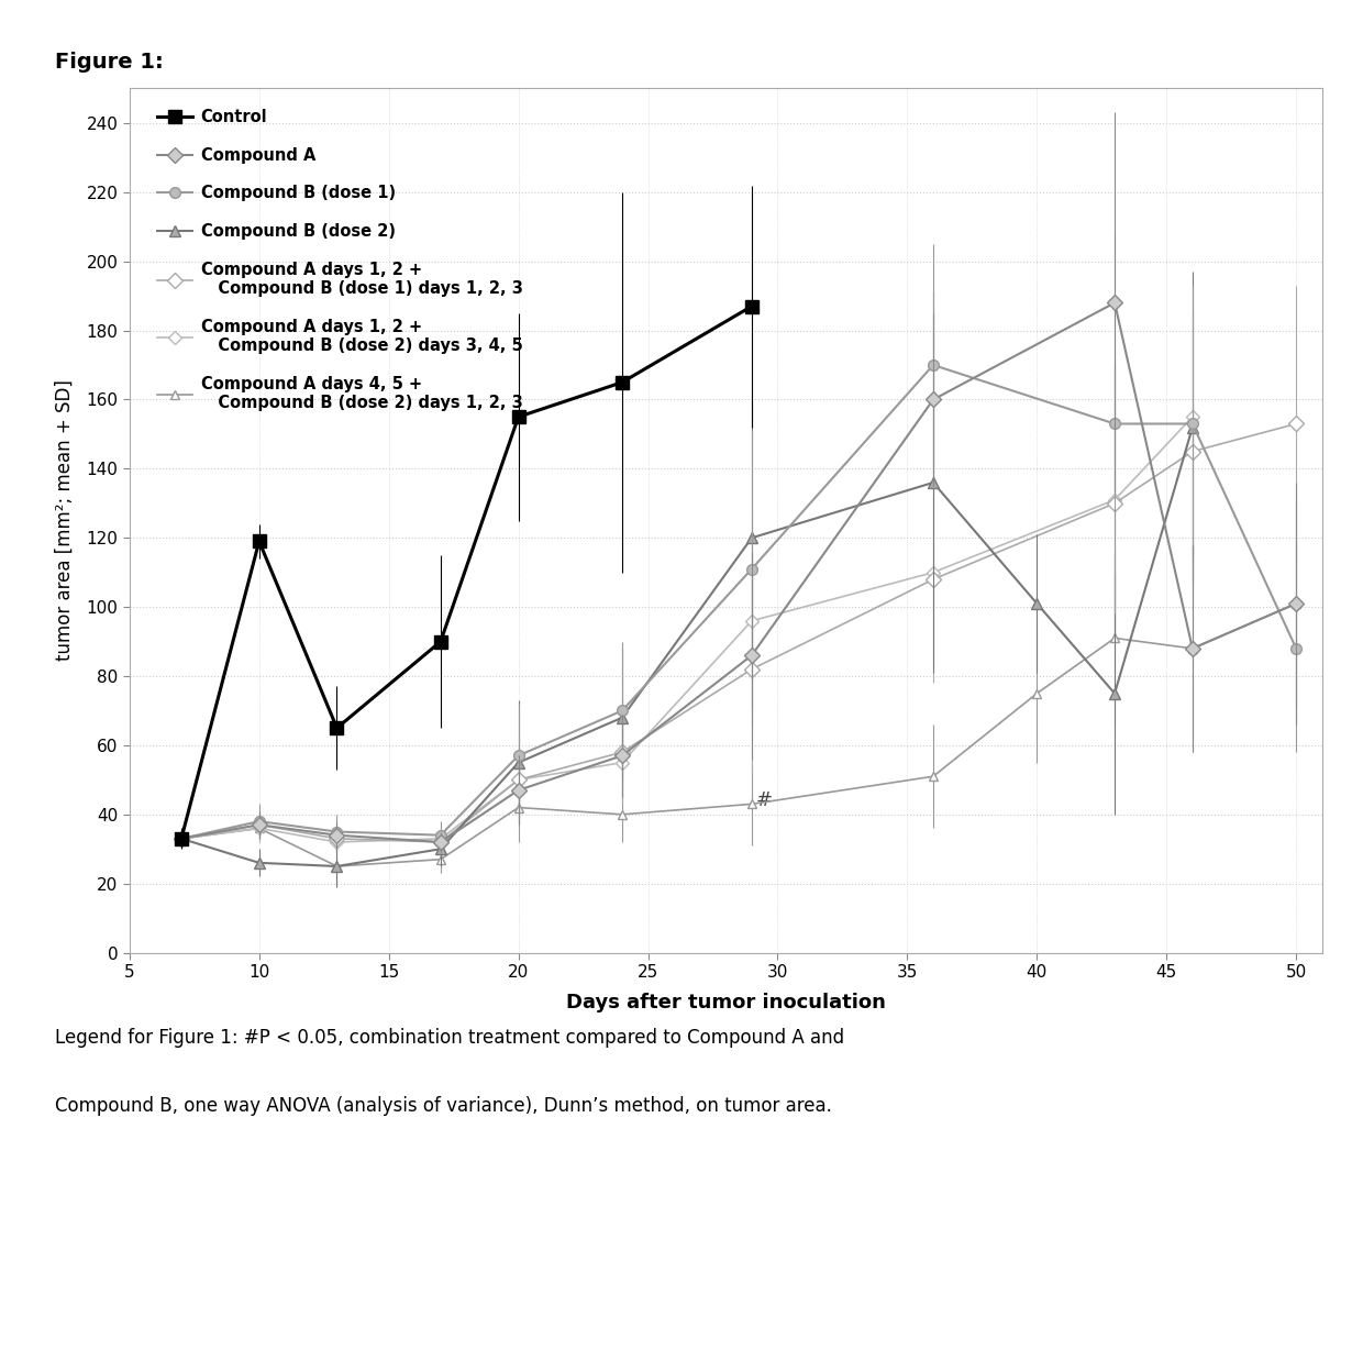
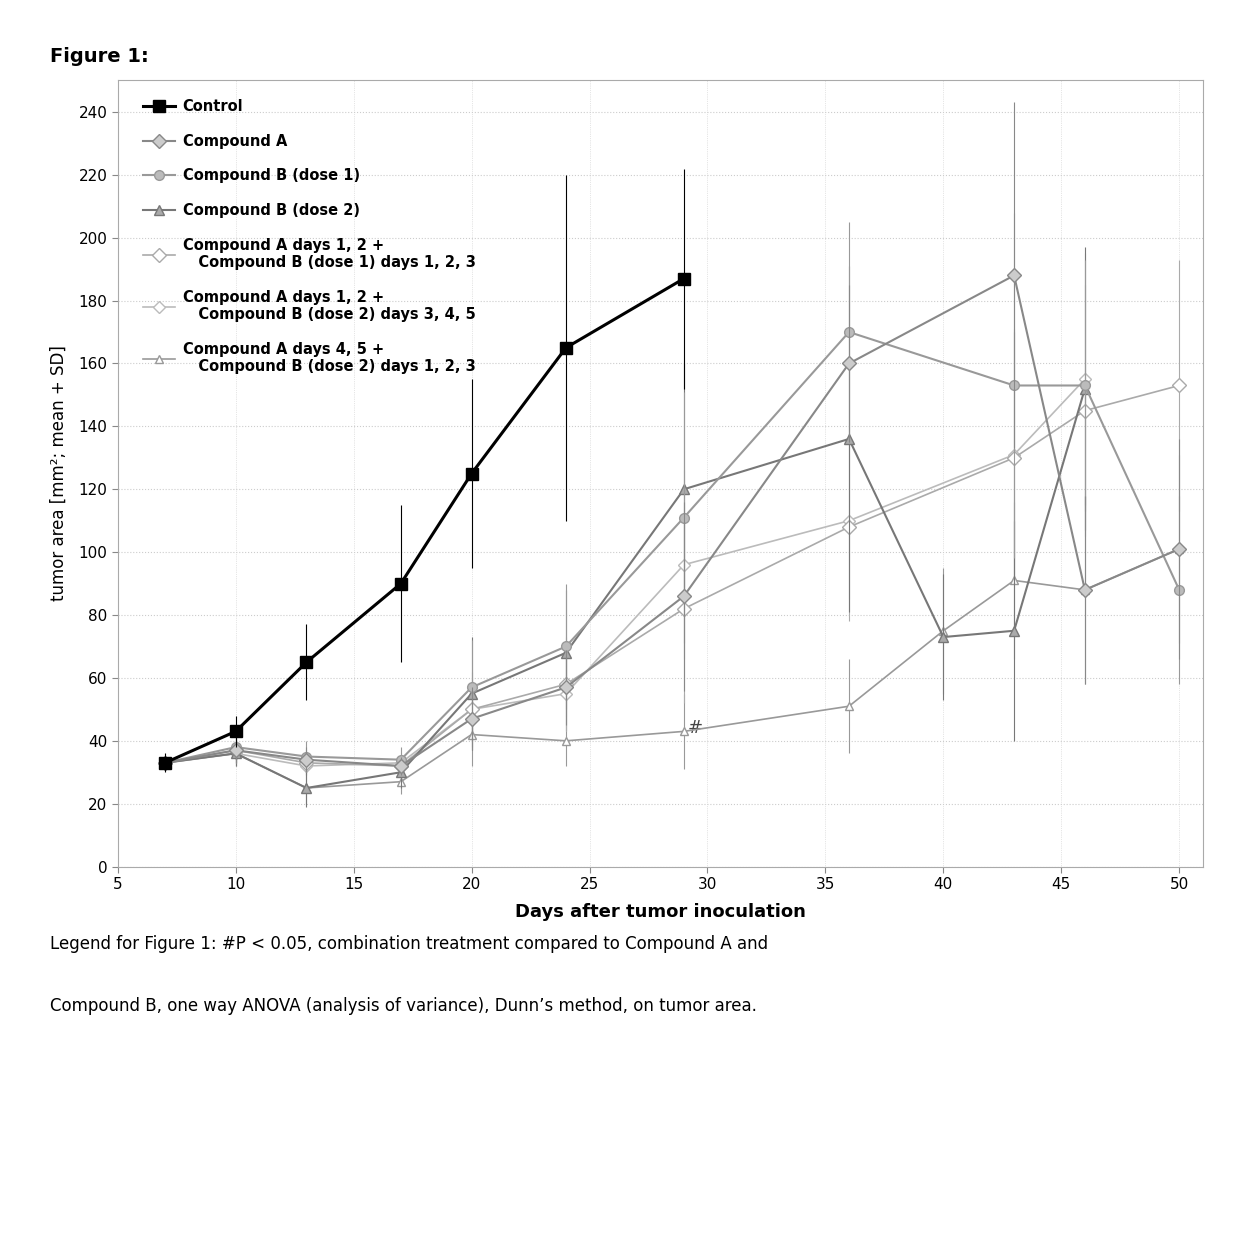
Control/10: 119 -> 43
Compound B (dose 2)/10: 26 -> 36
Control/20: 155 -> 125
Compound B (dose 2)/40: 101 -> 73
